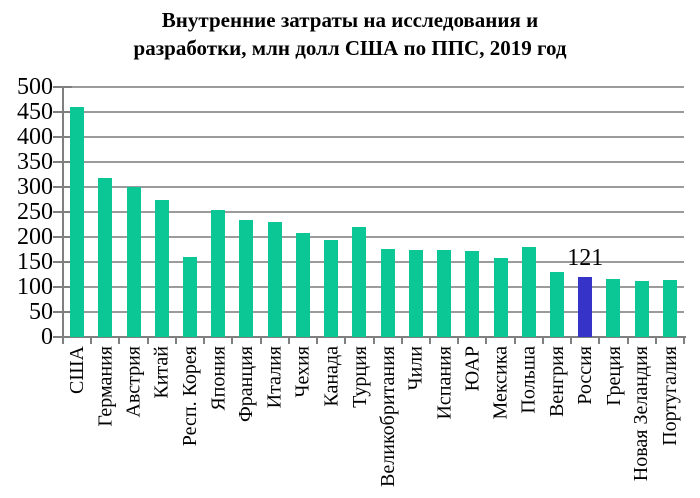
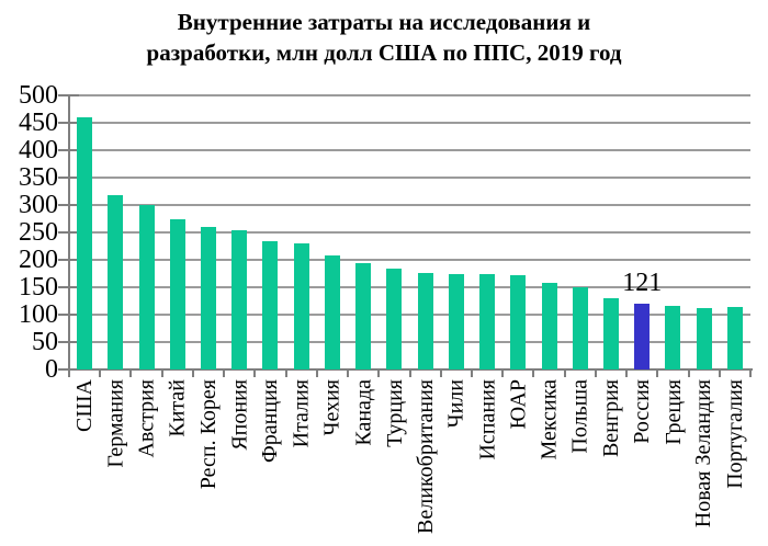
Респ. Корея: 160 -> 260
Турция: 220 -> 180
Польша: 180 -> 150
